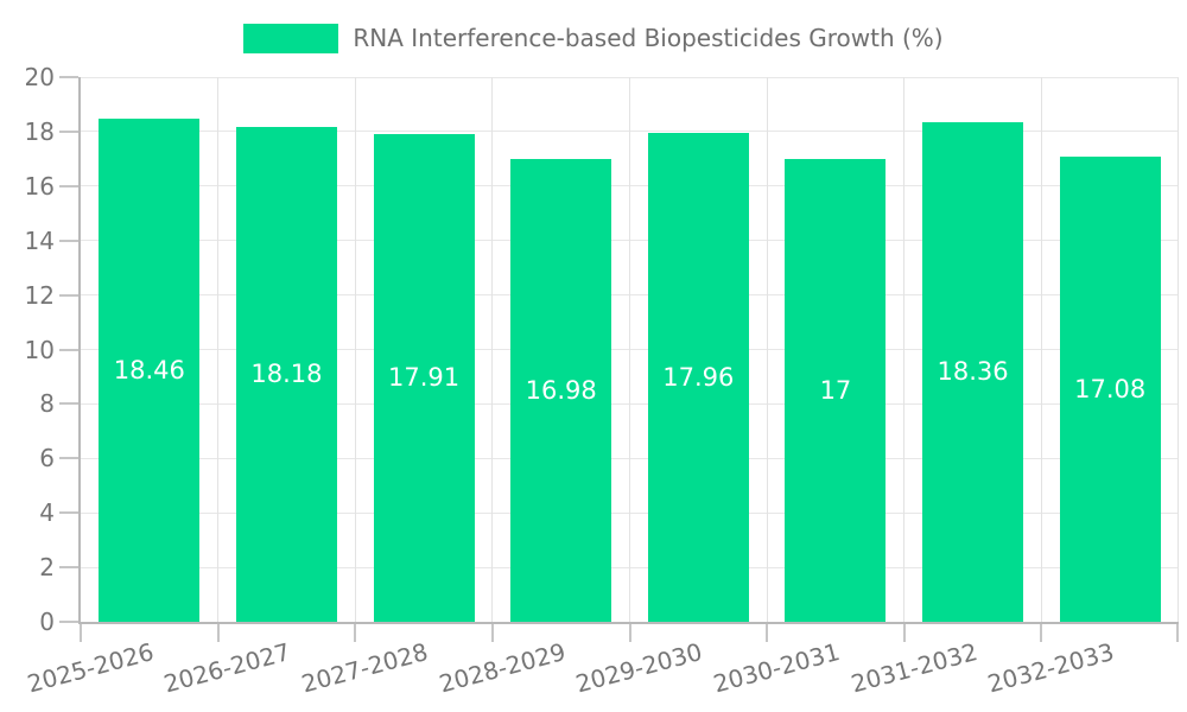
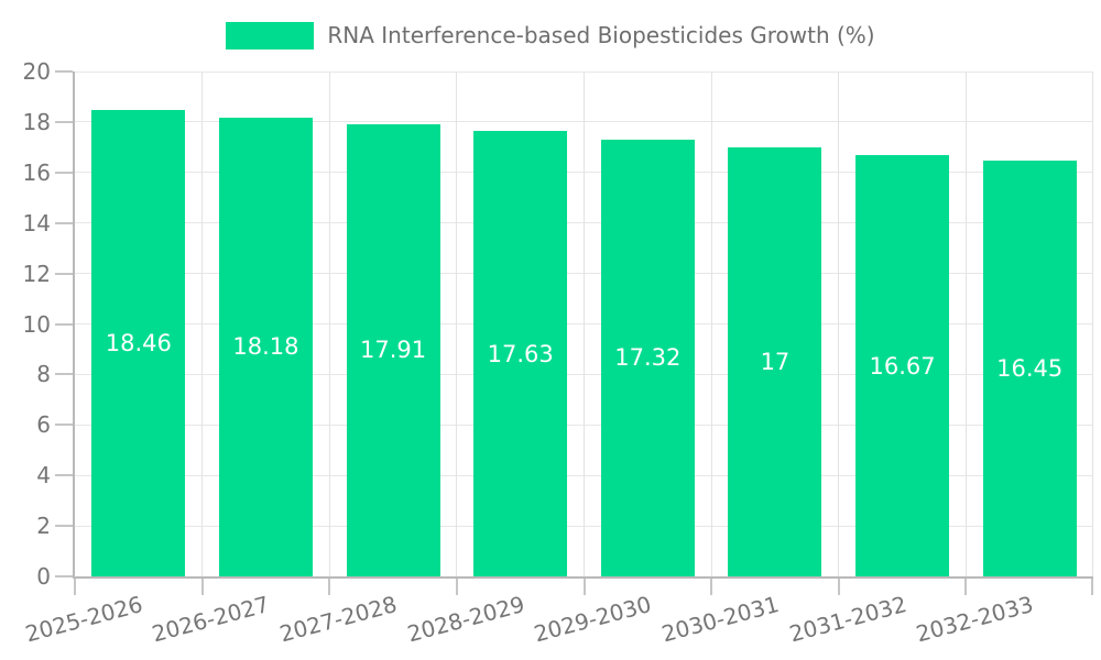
2028-2029: 16.98 -> 17.63
2029-2030: 17.96 -> 17.32
2031-2032: 18.36 -> 16.67
2032-2033: 17.08 -> 16.45
